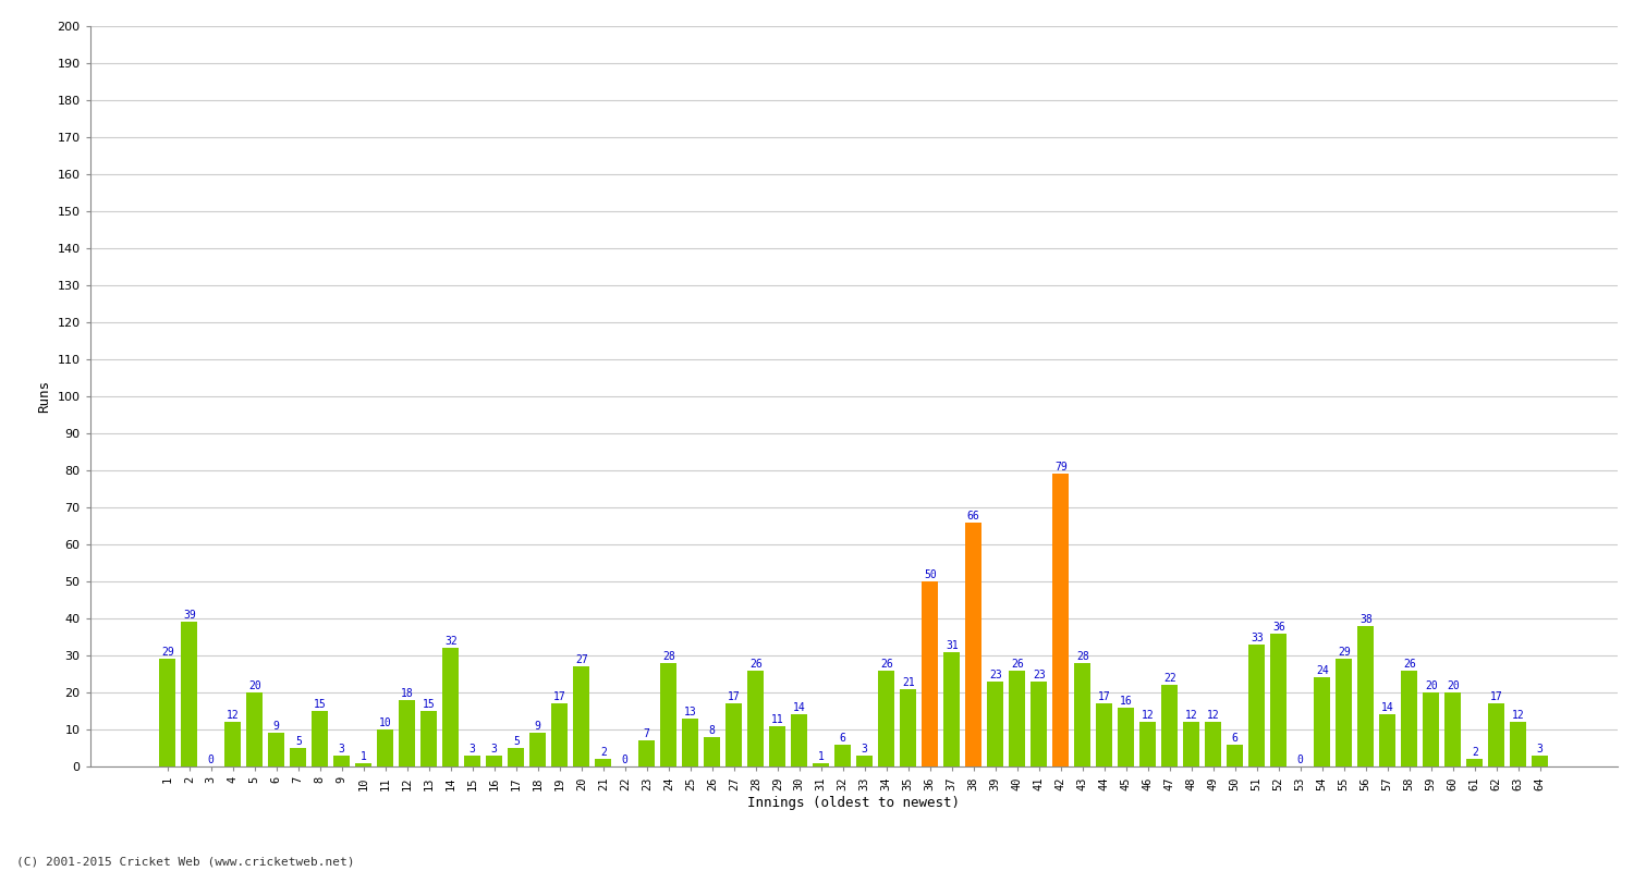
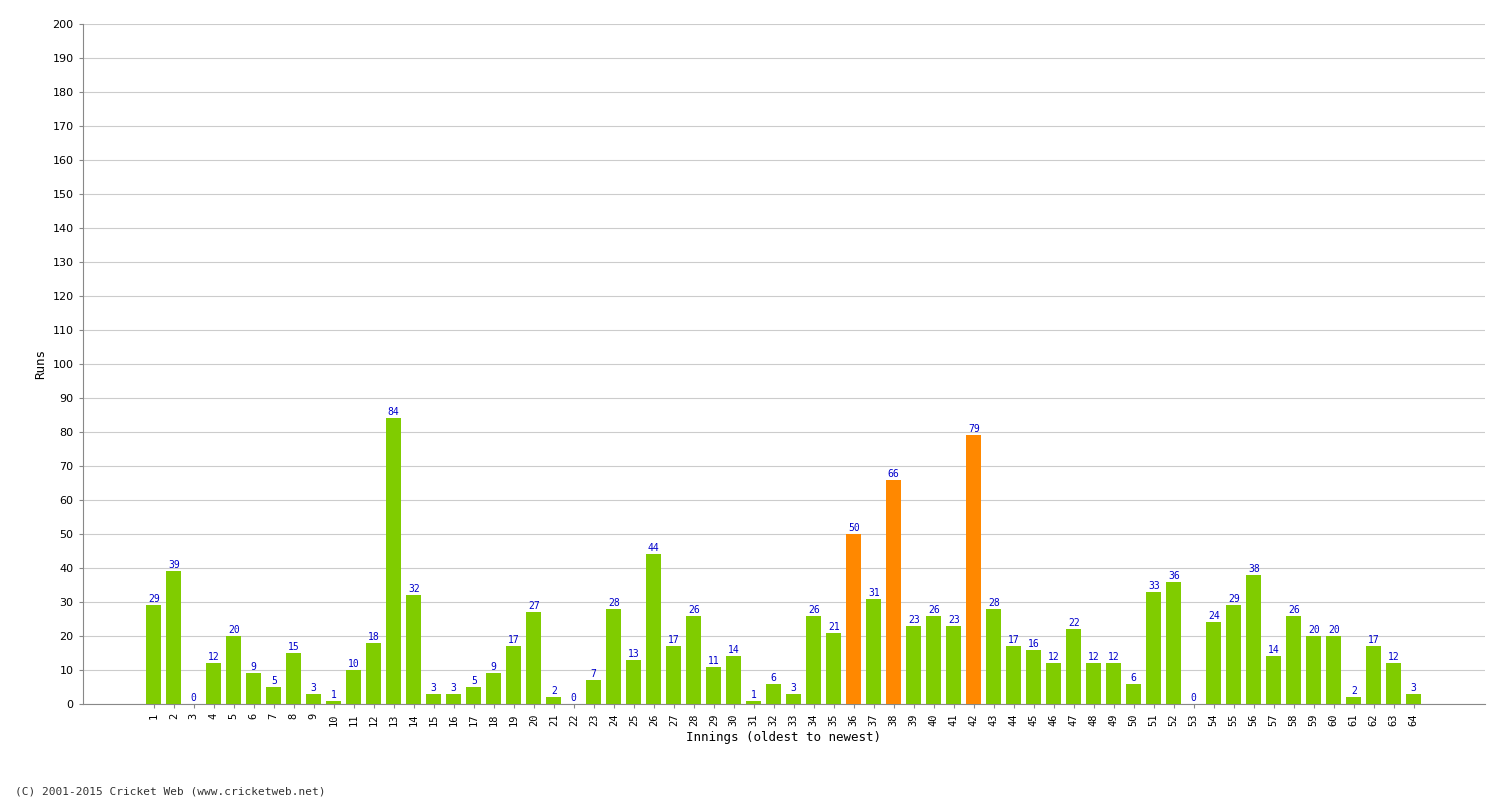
13: 15 -> 84
26: 8 -> 44
